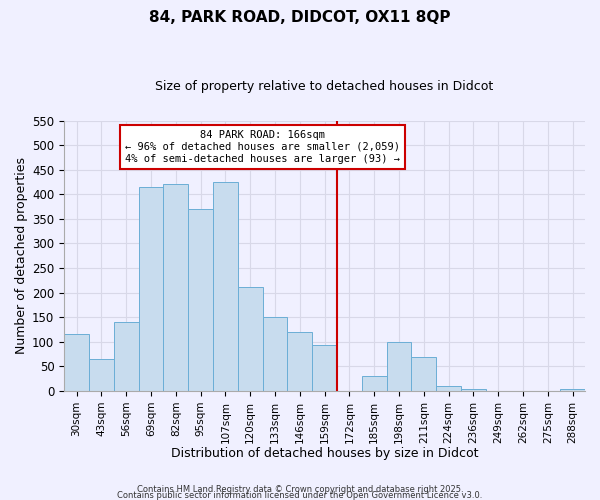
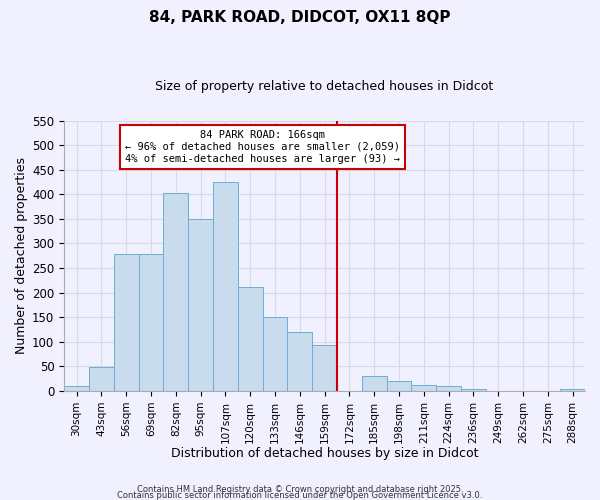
30sqm: 115 -> 10
43sqm: 65 -> 48
56sqm: 140 -> 278
69sqm: 415 -> 278
82sqm: 420 -> 403
95sqm: 370 -> 350
198sqm: 100 -> 20
211sqm: 70 -> 12
